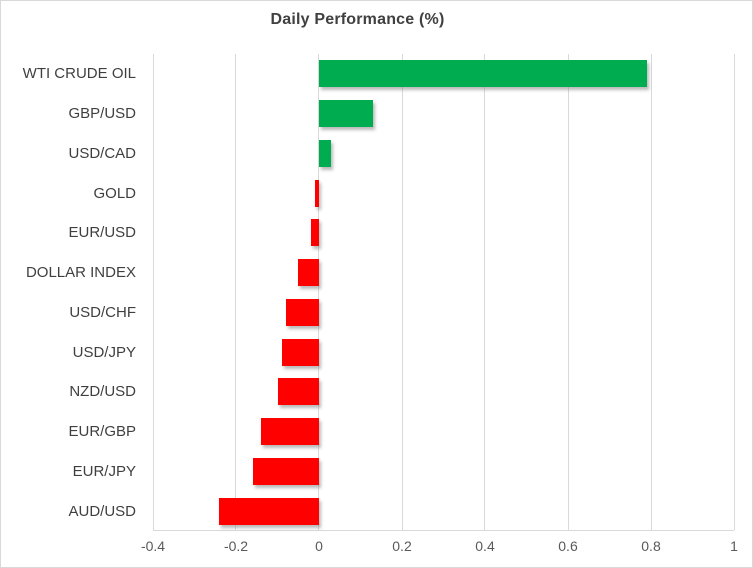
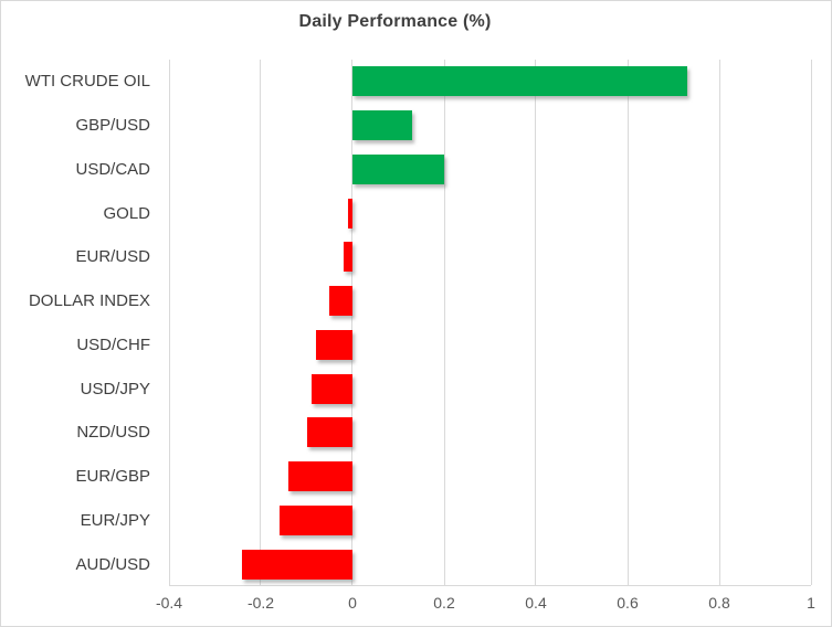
WTI CRUDE OIL: 0.79 -> 0.73
USD/CAD: 0.03 -> 0.20
